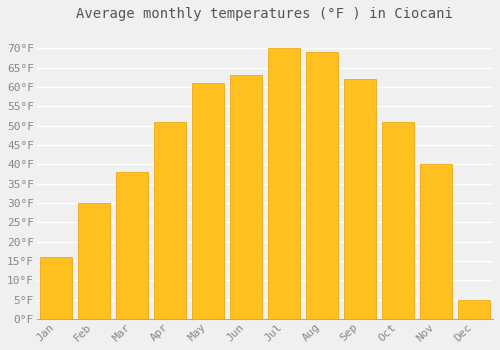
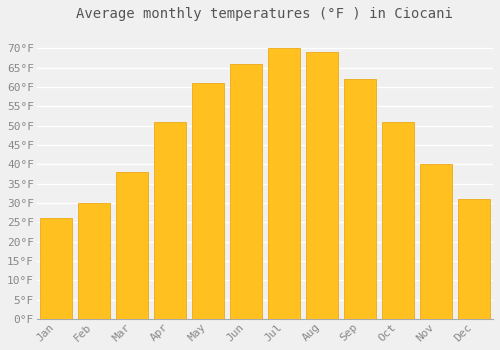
Jan: 16°F -> 26°F
Jun: 63°F -> 66°F
Dec: 5°F -> 31°F
